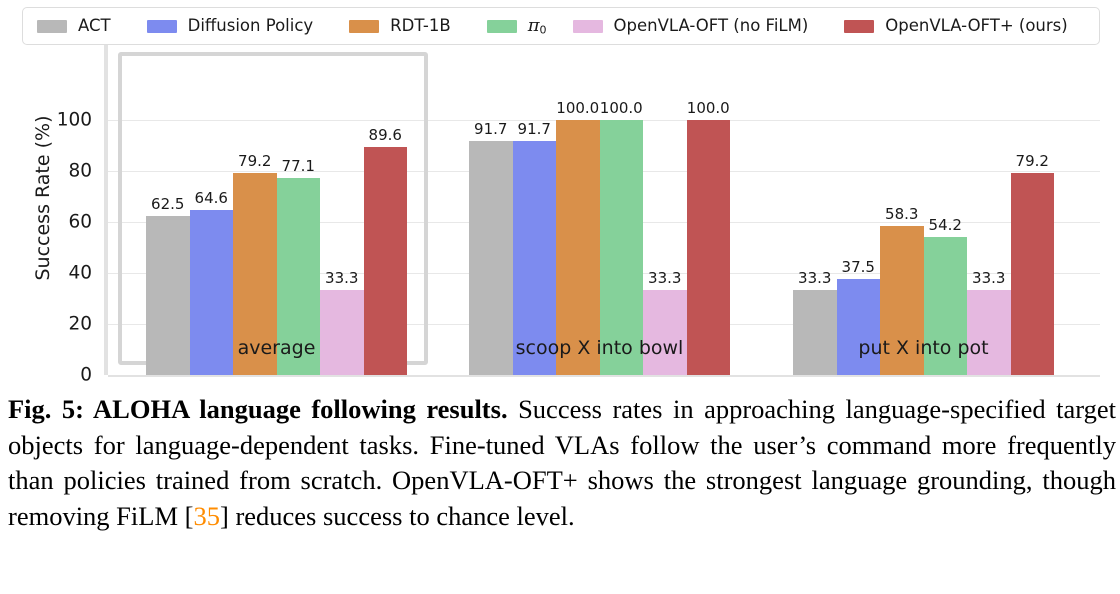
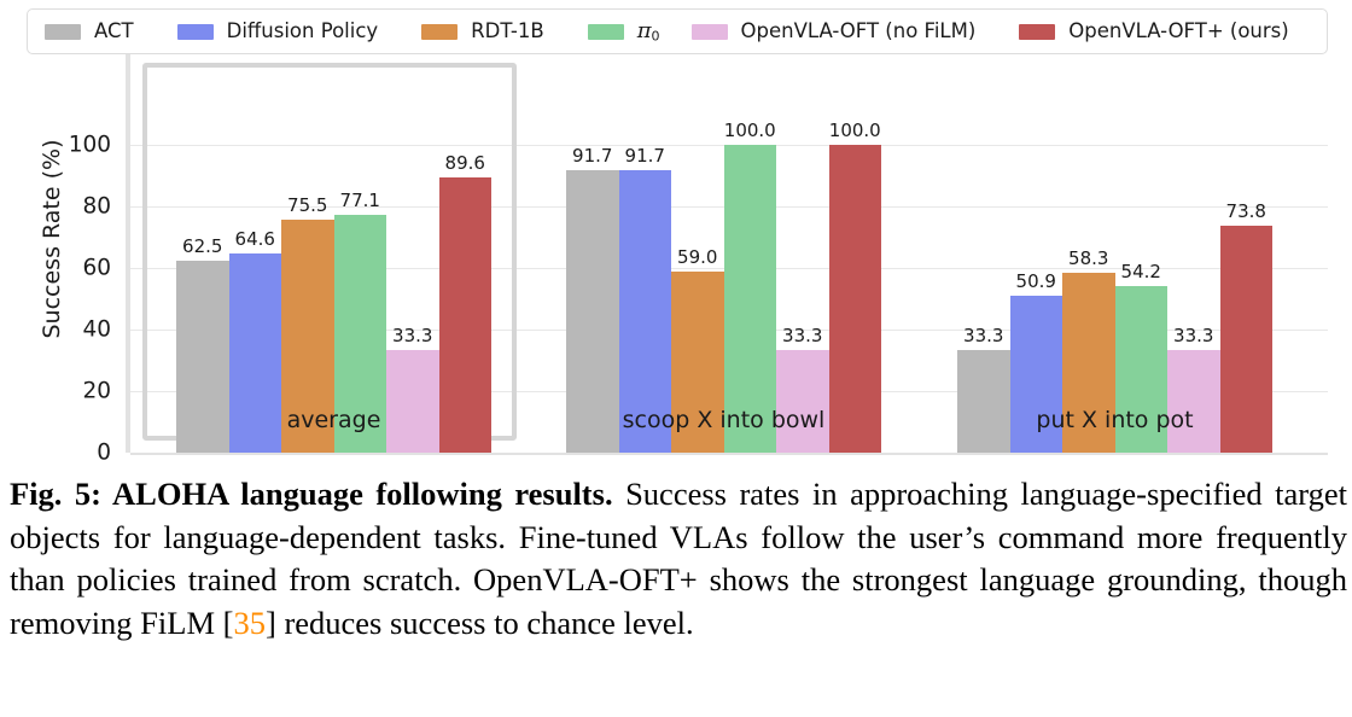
RDT-1B/average: 79.2 -> 75.5
RDT-1B/scoop X into bowl: 100.0 -> 59.0
Diffusion Policy/put X into pot: 37.5 -> 50.9
OpenVLA-OFT+ (ours)/put X into pot: 79.2 -> 73.8
